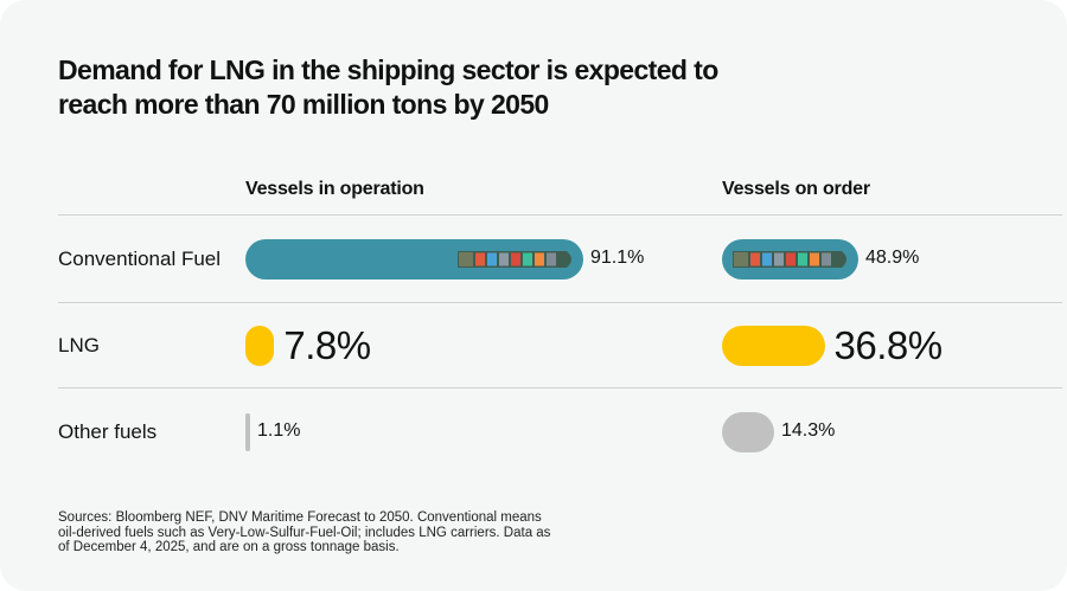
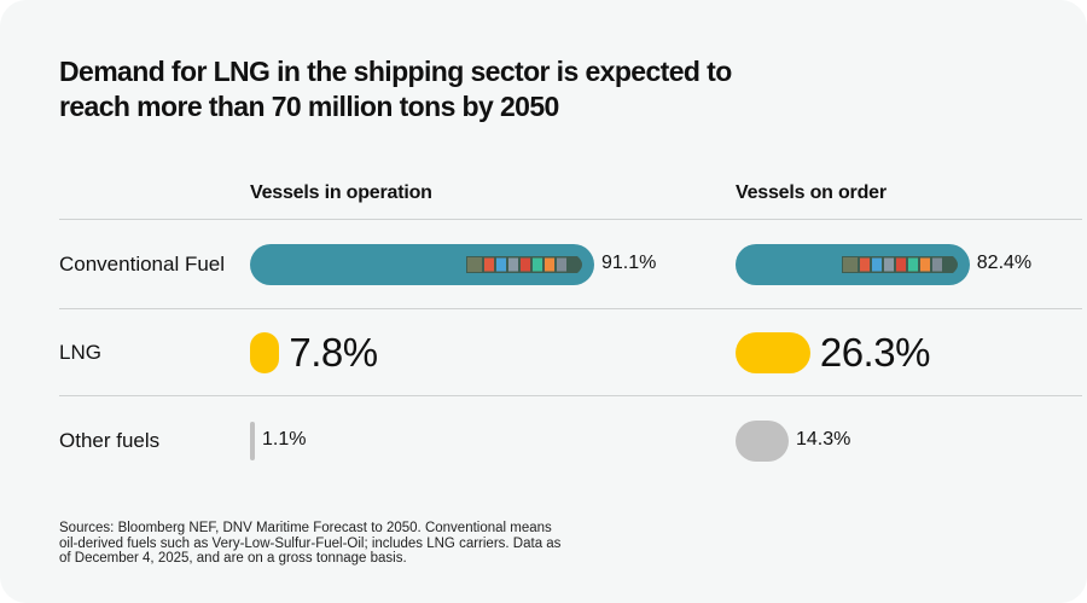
Vessels on order/Conventional Fuel: 48.9% -> 82.4%
Vessels on order/LNG: 36.8% -> 26.3%
